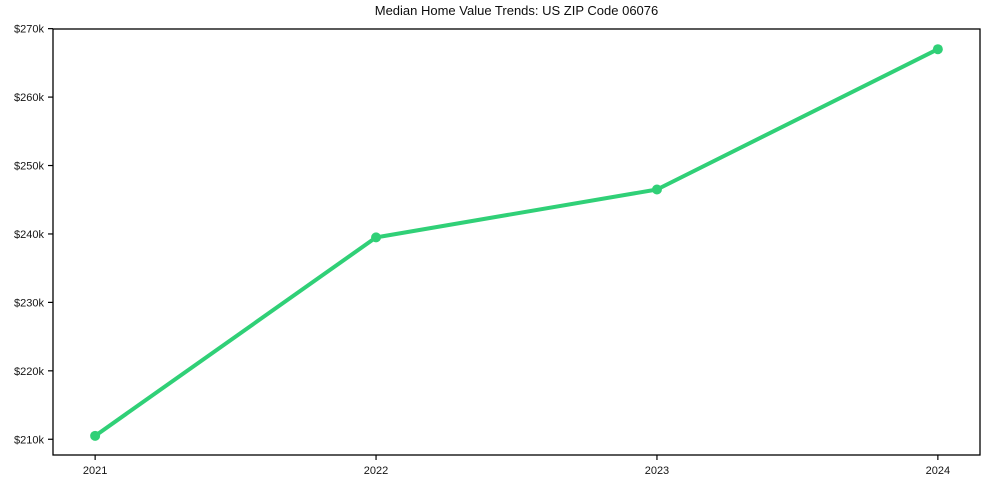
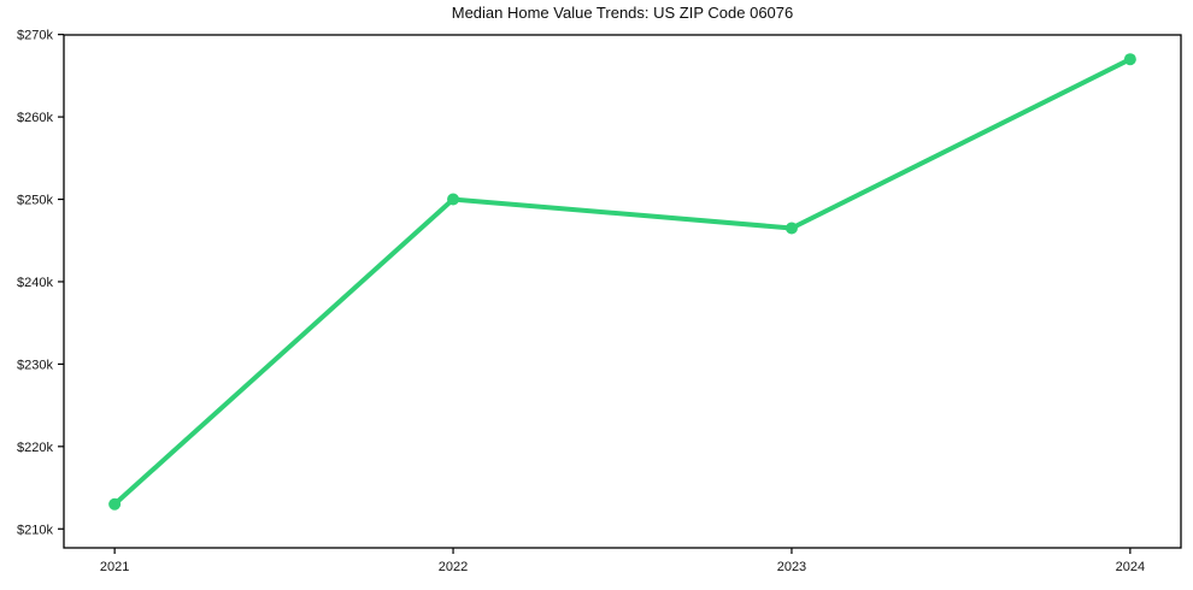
2021: $210k -> $213k
2022: $240k -> $250k
